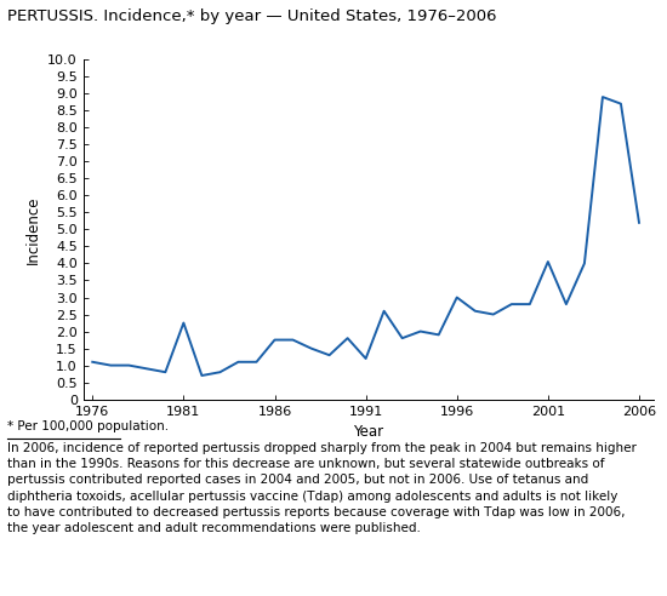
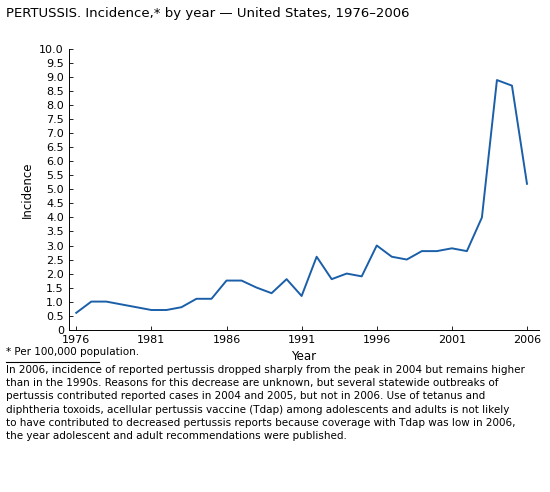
1976: 1.10 -> 0.60
1981: 2.25 -> 0.70
2001: 4.05 -> 2.90
